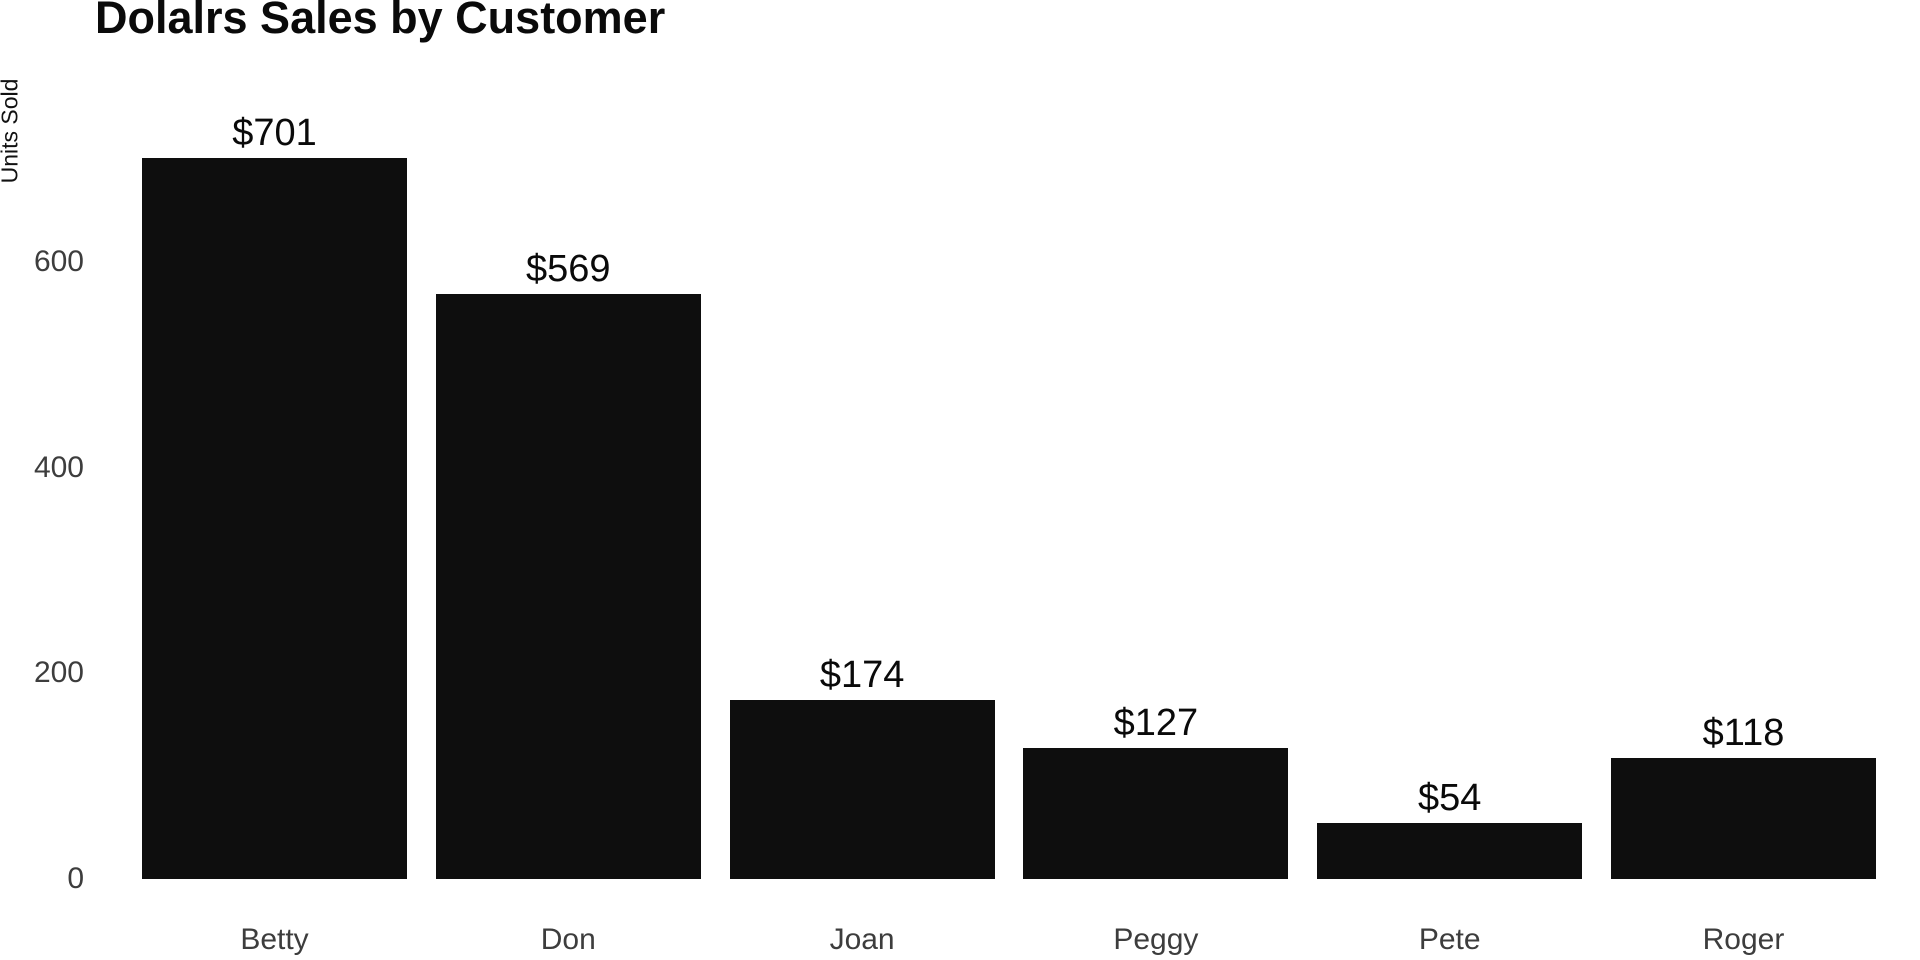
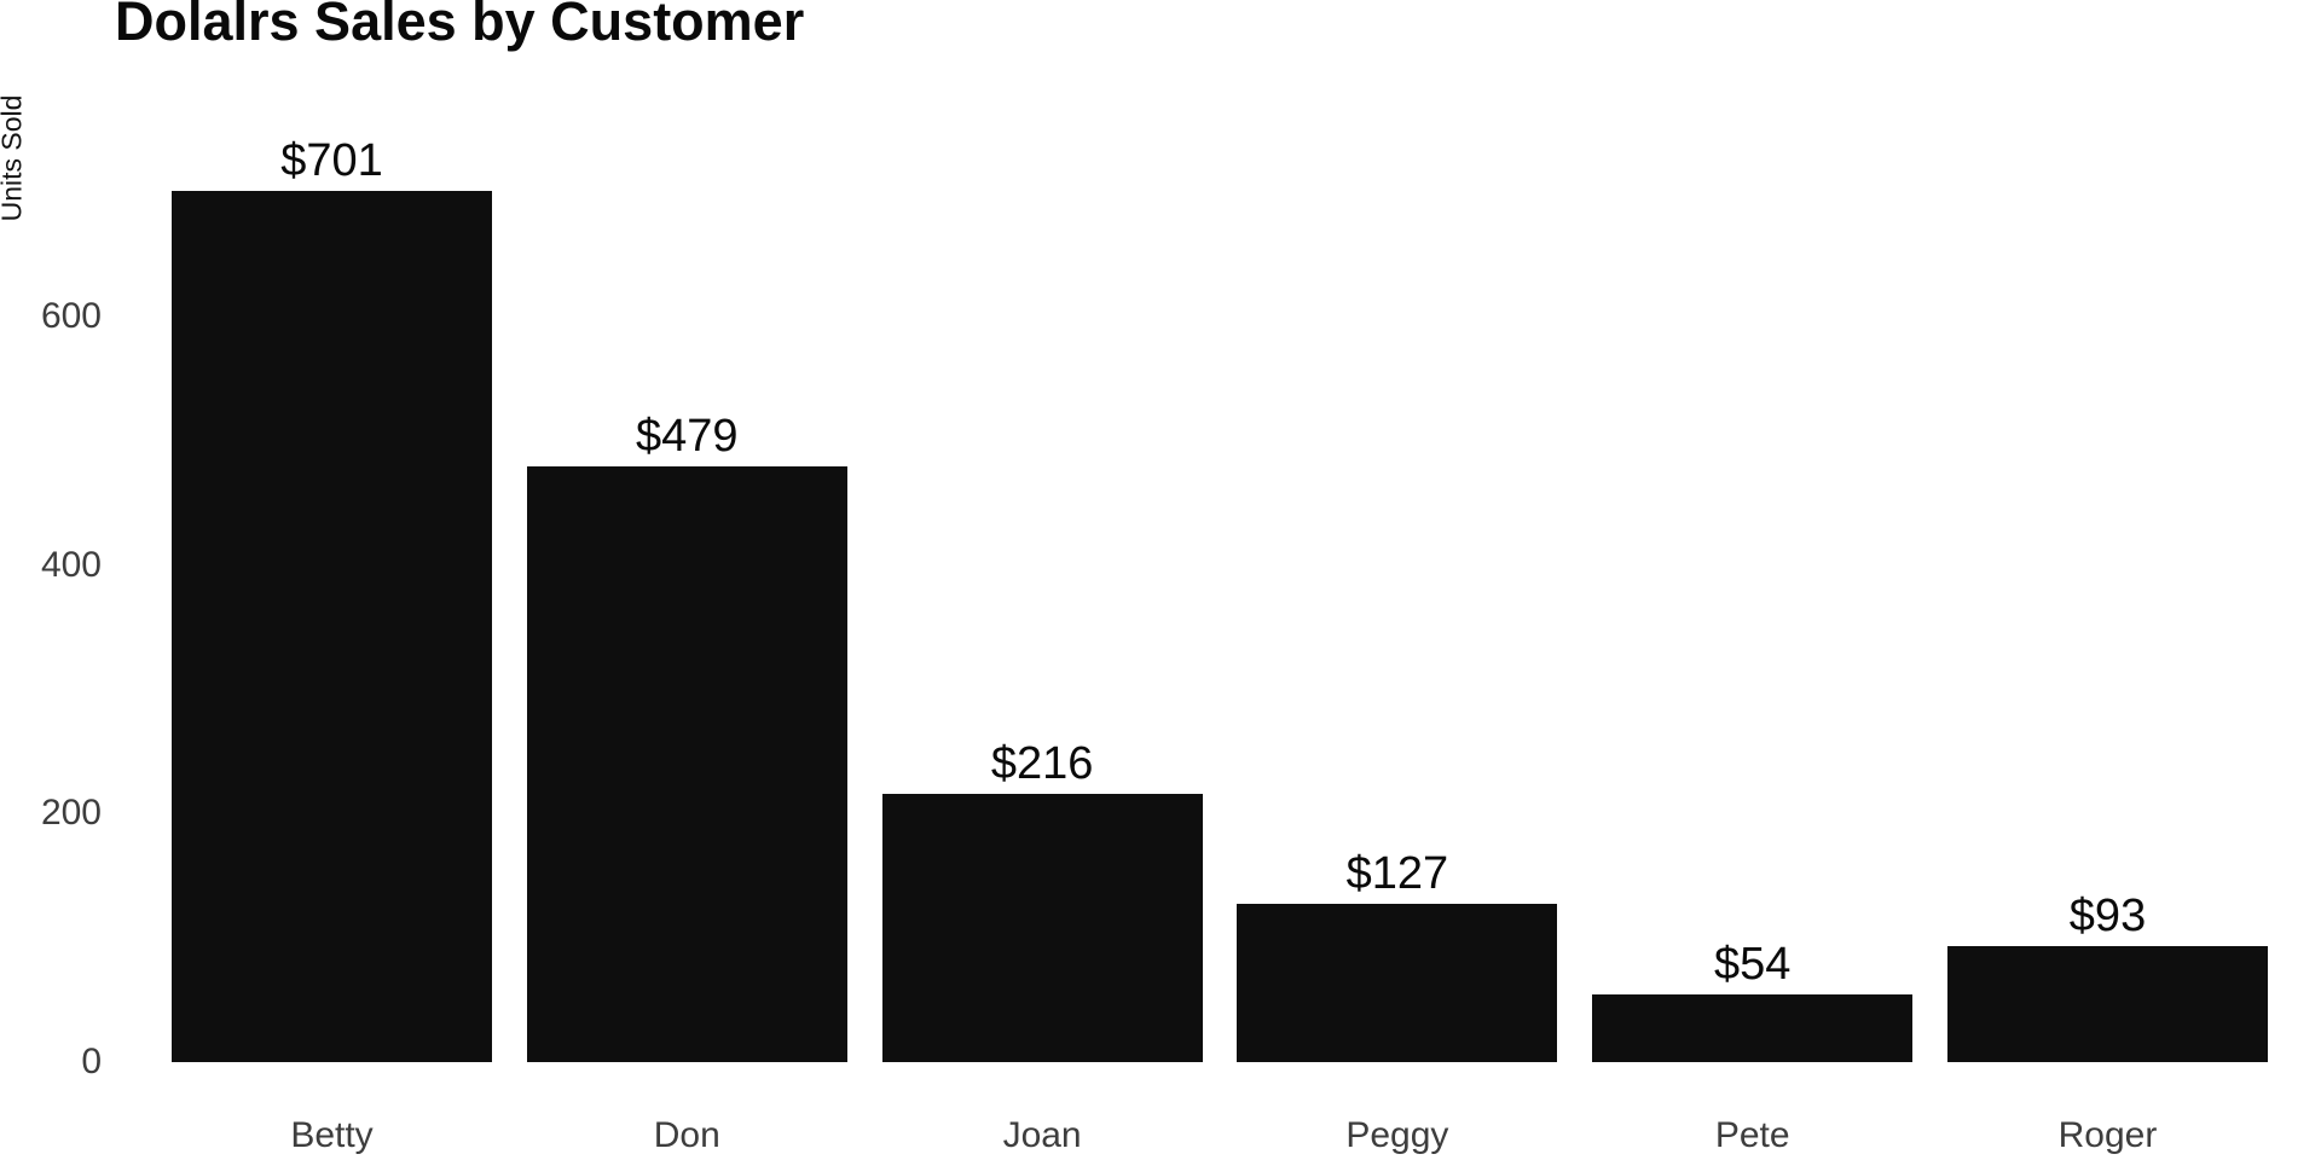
Don: $569 -> $479
Joan: $174 -> $216
Roger: $118 -> $93
